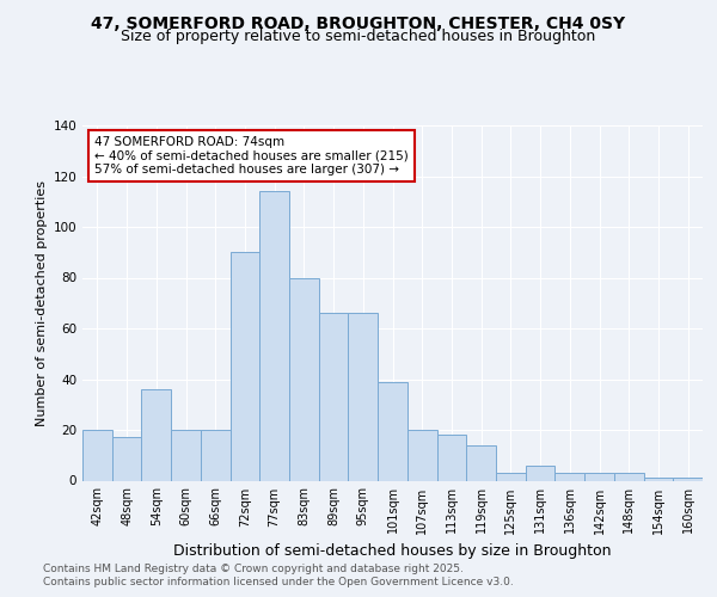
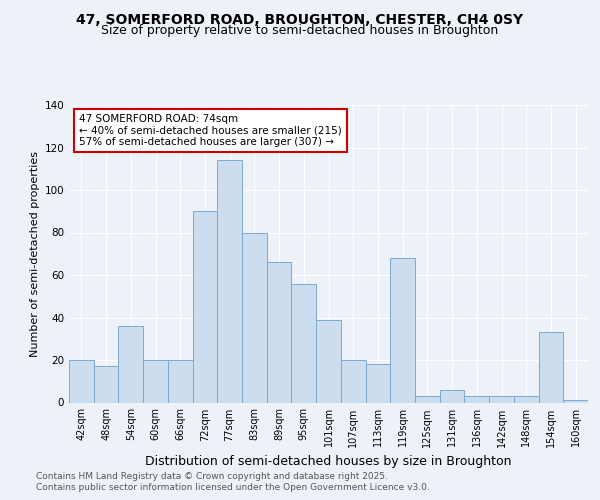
95sqm: 66 -> 56
119sqm: 14 -> 68
154sqm: 1 -> 33
